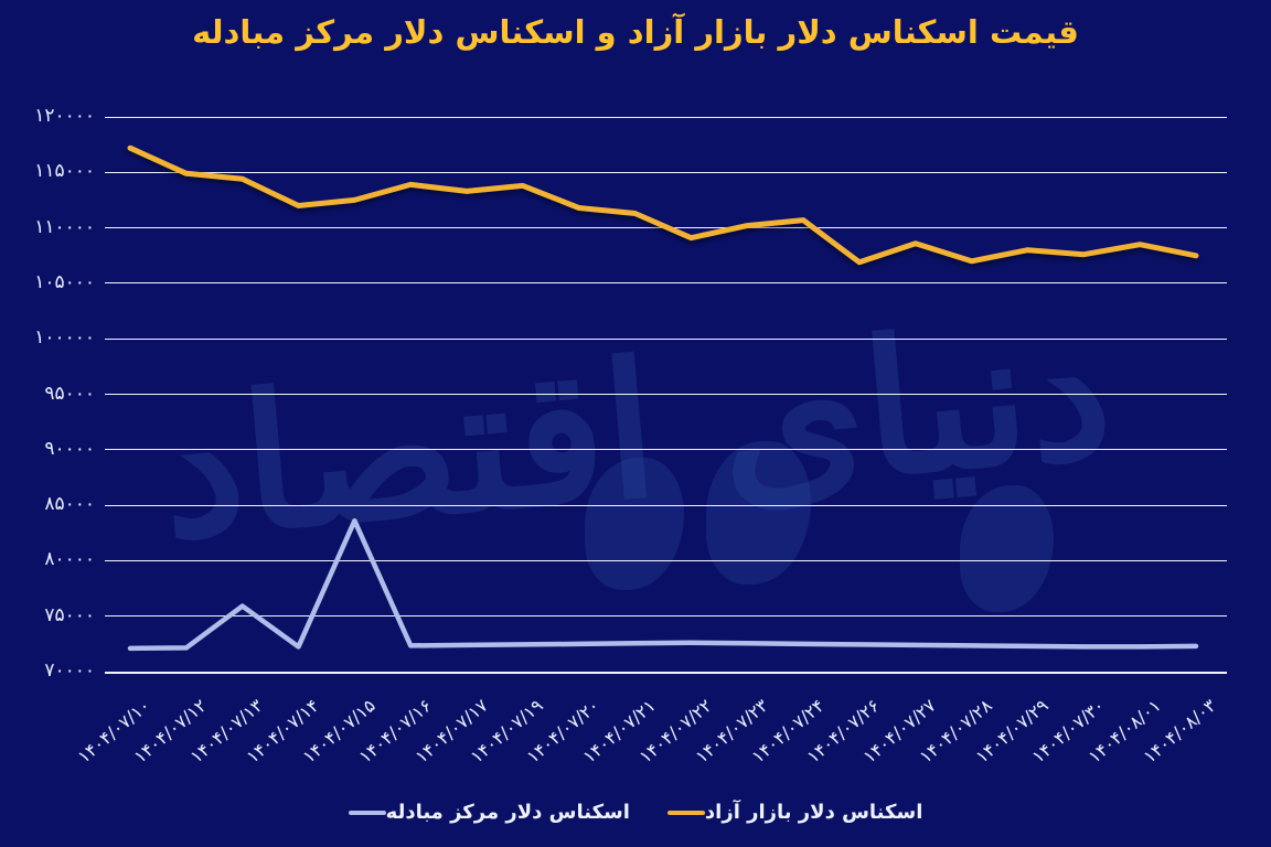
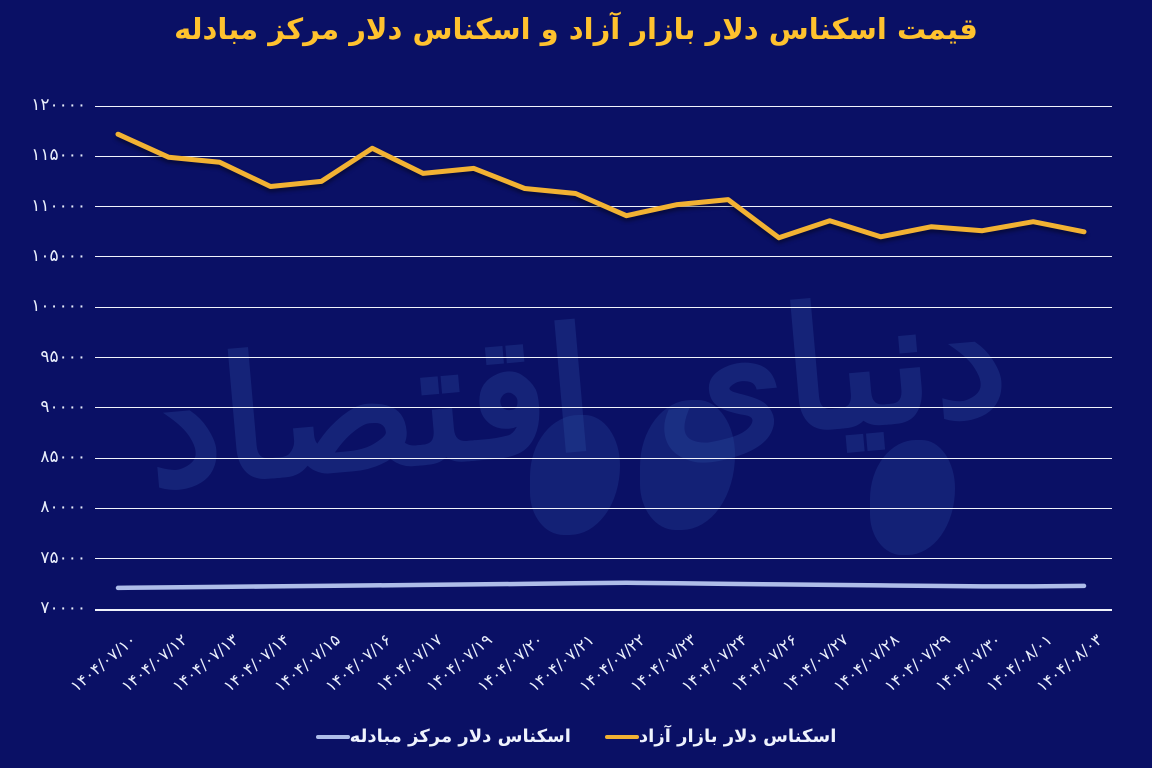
اسکناس دلار مرکز مبادله/۱۴۰۴/۰۷/۱۳: 75900 -> 72200
اسکناس دلار مرکز مبادله/۱۴۰۴/۰۷/۱۵: 83600 -> 72300
اسکناس دلار بازار آزاد/۱۴۰۴/۰۷/۱۶: 113900 -> 115800
